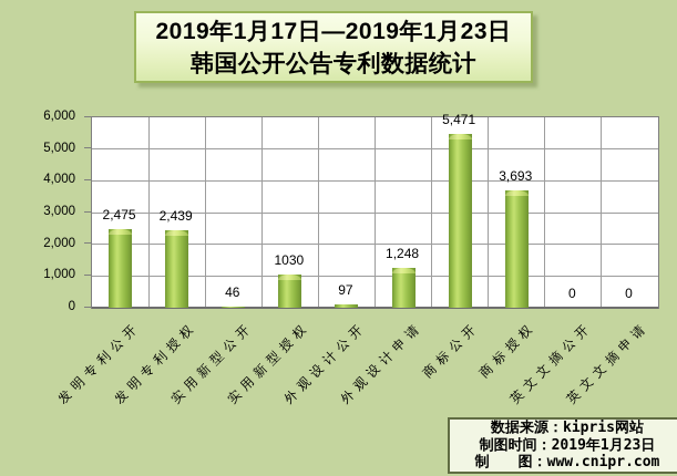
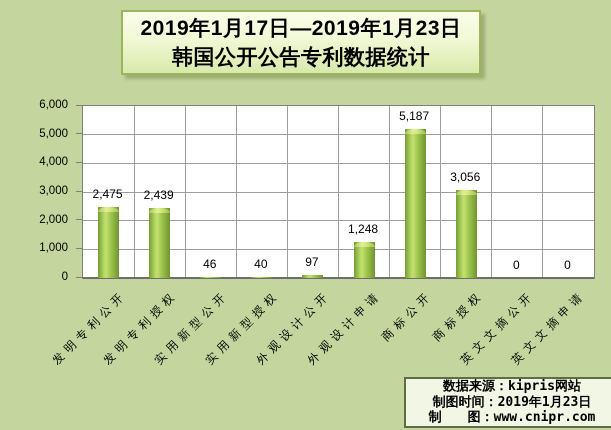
实用新型授权: 1030 -> 40
商标公开: 5,471 -> 5,187
商标授权: 3,693 -> 3,056
